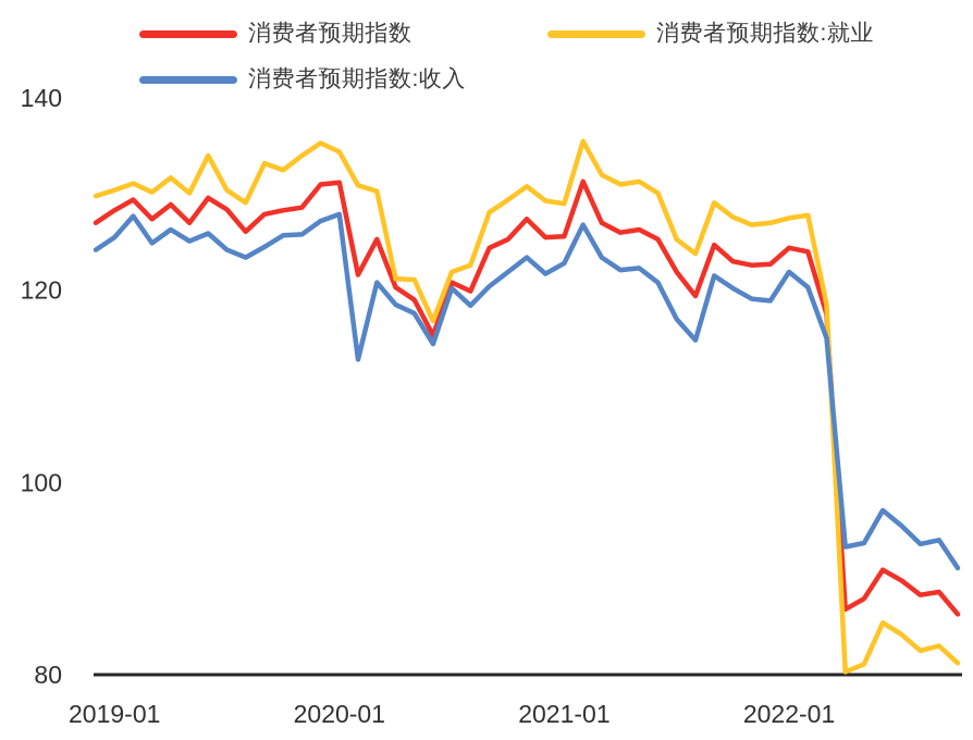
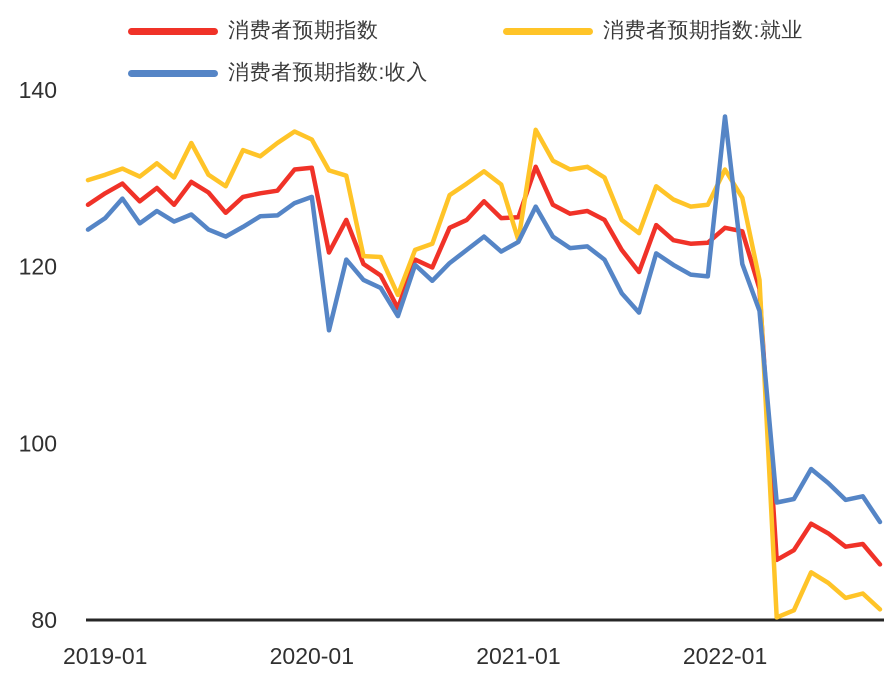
消费者预期指数:就业/2021-01: 129 -> 123
消费者预期指数:就业/2022-01: 128 -> 131
消费者预期指数:收入/2022-01: 122 -> 137
